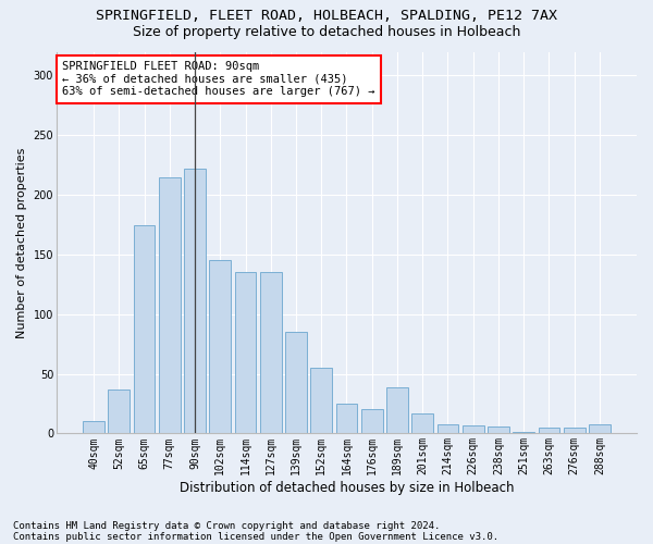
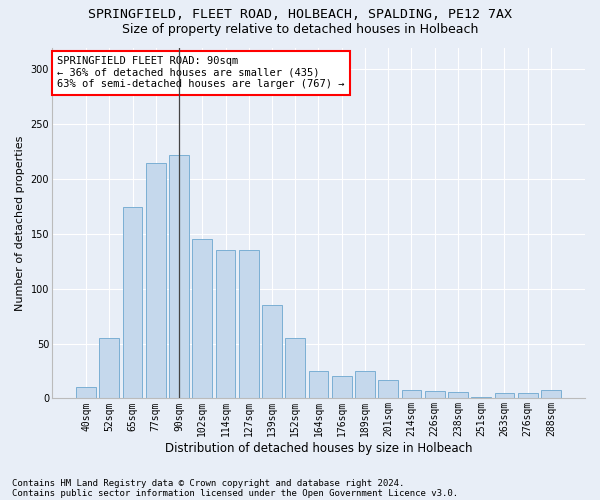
52sqm: 37 -> 55
189sqm: 39 -> 25
